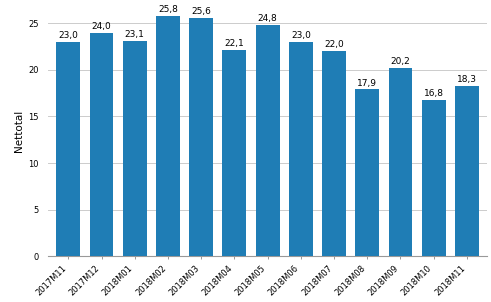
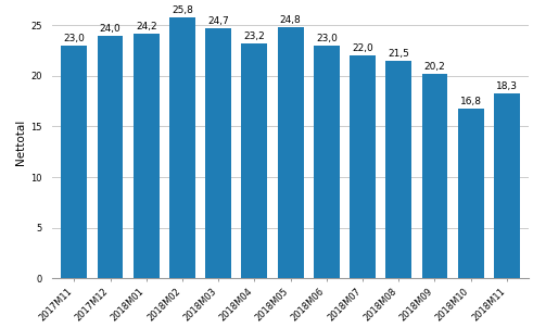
2018M01: 23,1 -> 24,2
2018M03: 25,6 -> 24,7
2018M04: 22,1 -> 23,2
2018M08: 17,9 -> 21,5
